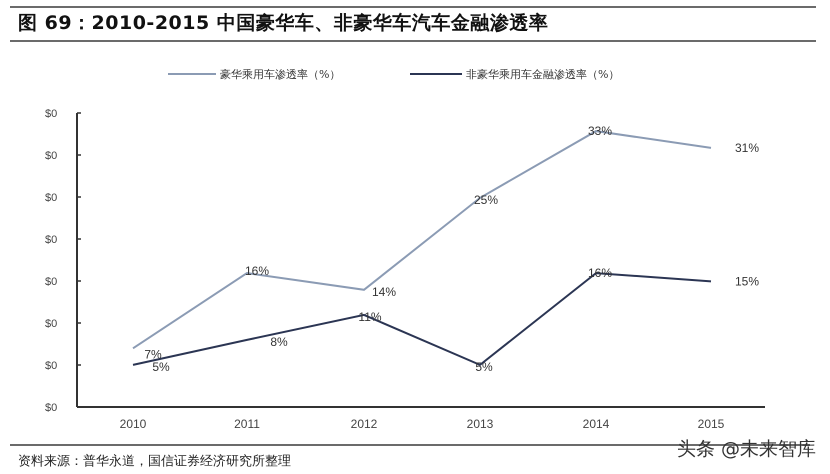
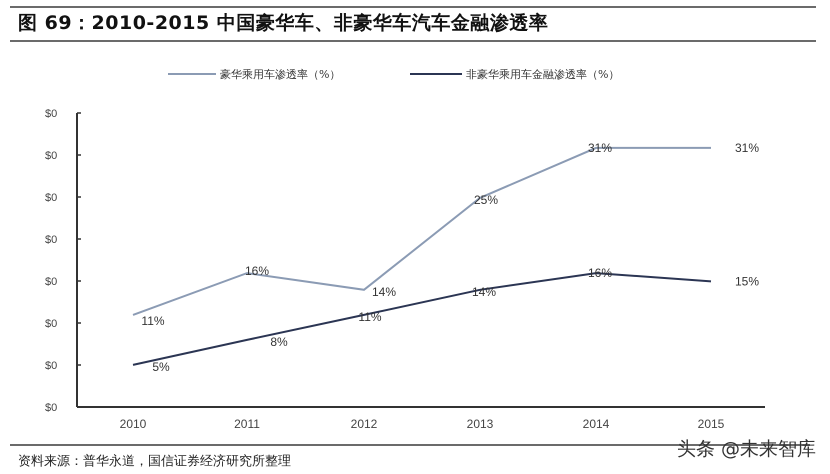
豪华乘用车渗透率（%）/2010: 7% -> 11%
非豪华乘用车金融渗透率（%）/2013: 5% -> 14%
豪华乘用车渗透率（%）/2014: 33% -> 31%
